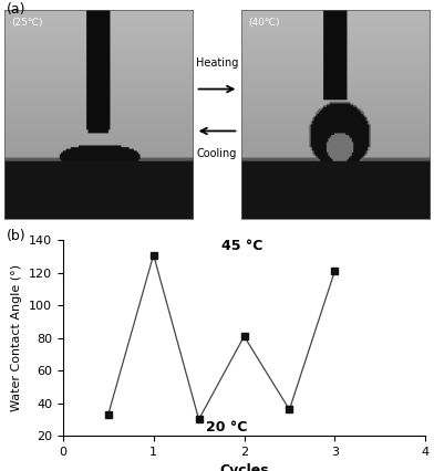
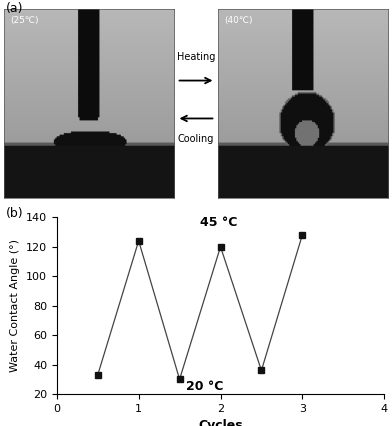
1: 131 -> 124
2: 81 -> 120
3: 121 -> 128
